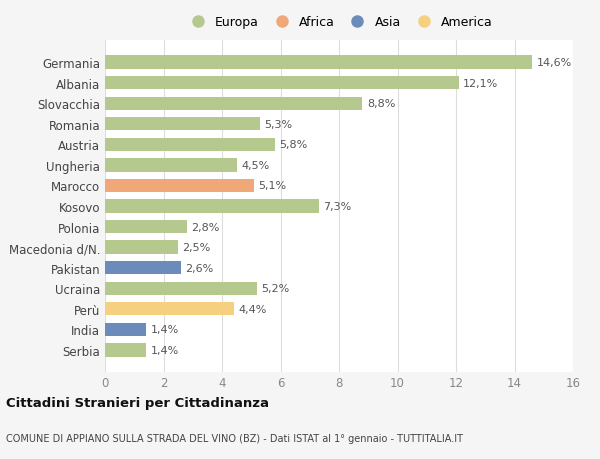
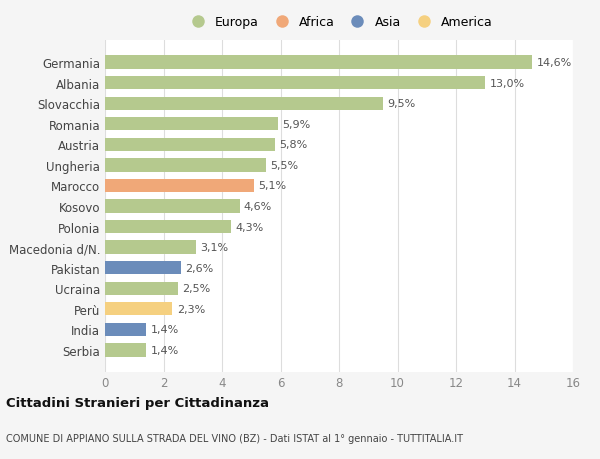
Albania: 12,1% -> 13,0%
Slovacchia: 8,8% -> 9,5%
Romania: 5,3% -> 5,9%
Ungheria: 4,5% -> 5,5%
Kosovo: 7,3% -> 4,6%
Polonia: 2,8% -> 4,3%
Macedonia d/N.: 2,5% -> 3,1%
Ucraina: 5,2% -> 2,5%
Perù: 4,4% -> 2,3%
